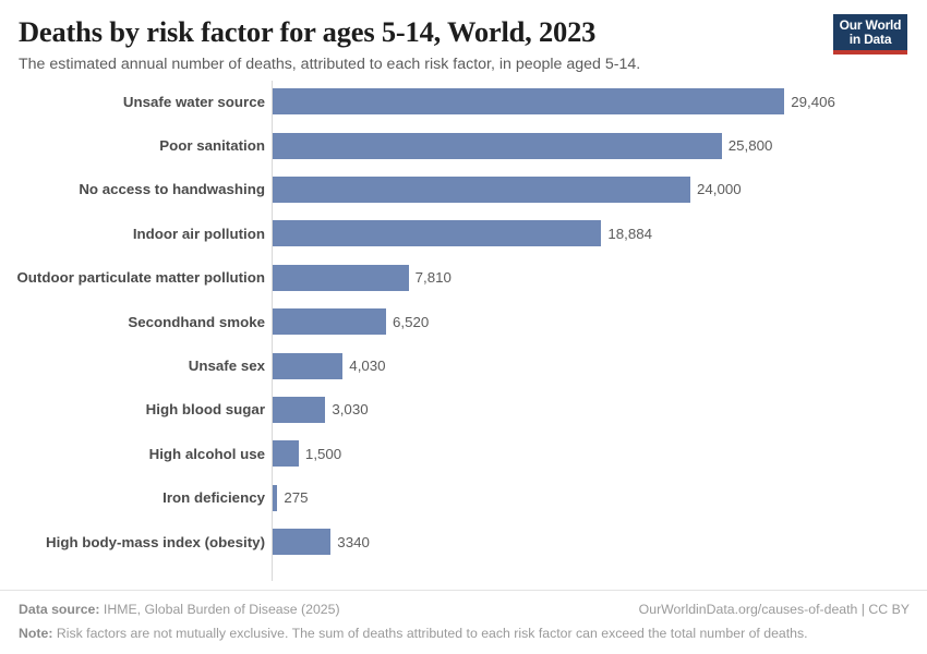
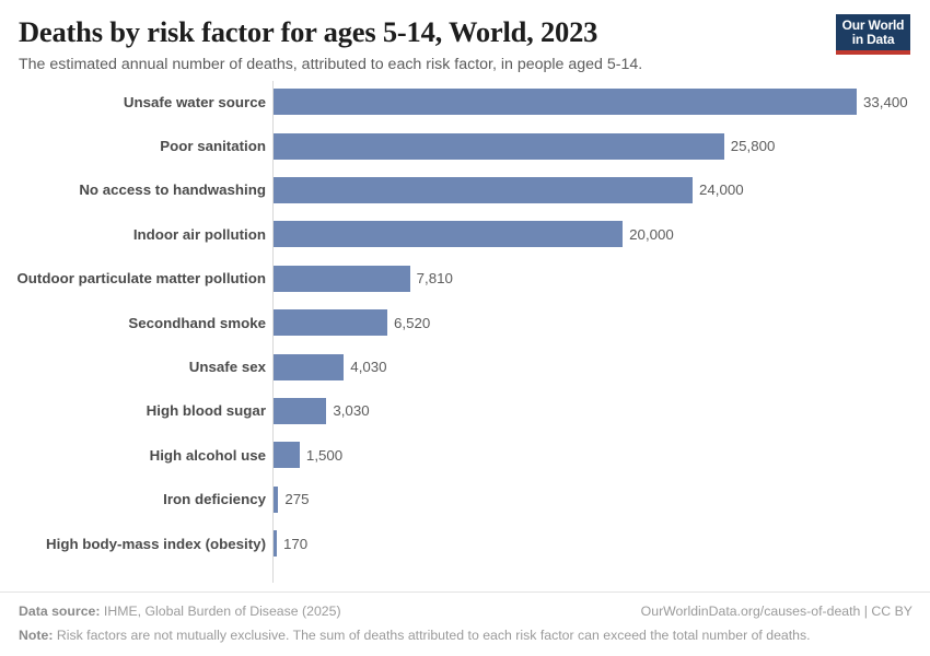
Unsafe water source: 29,406 -> 33,400
Indoor air pollution: 18,884 -> 20,000
High body-mass index (obesity): 3340 -> 170
